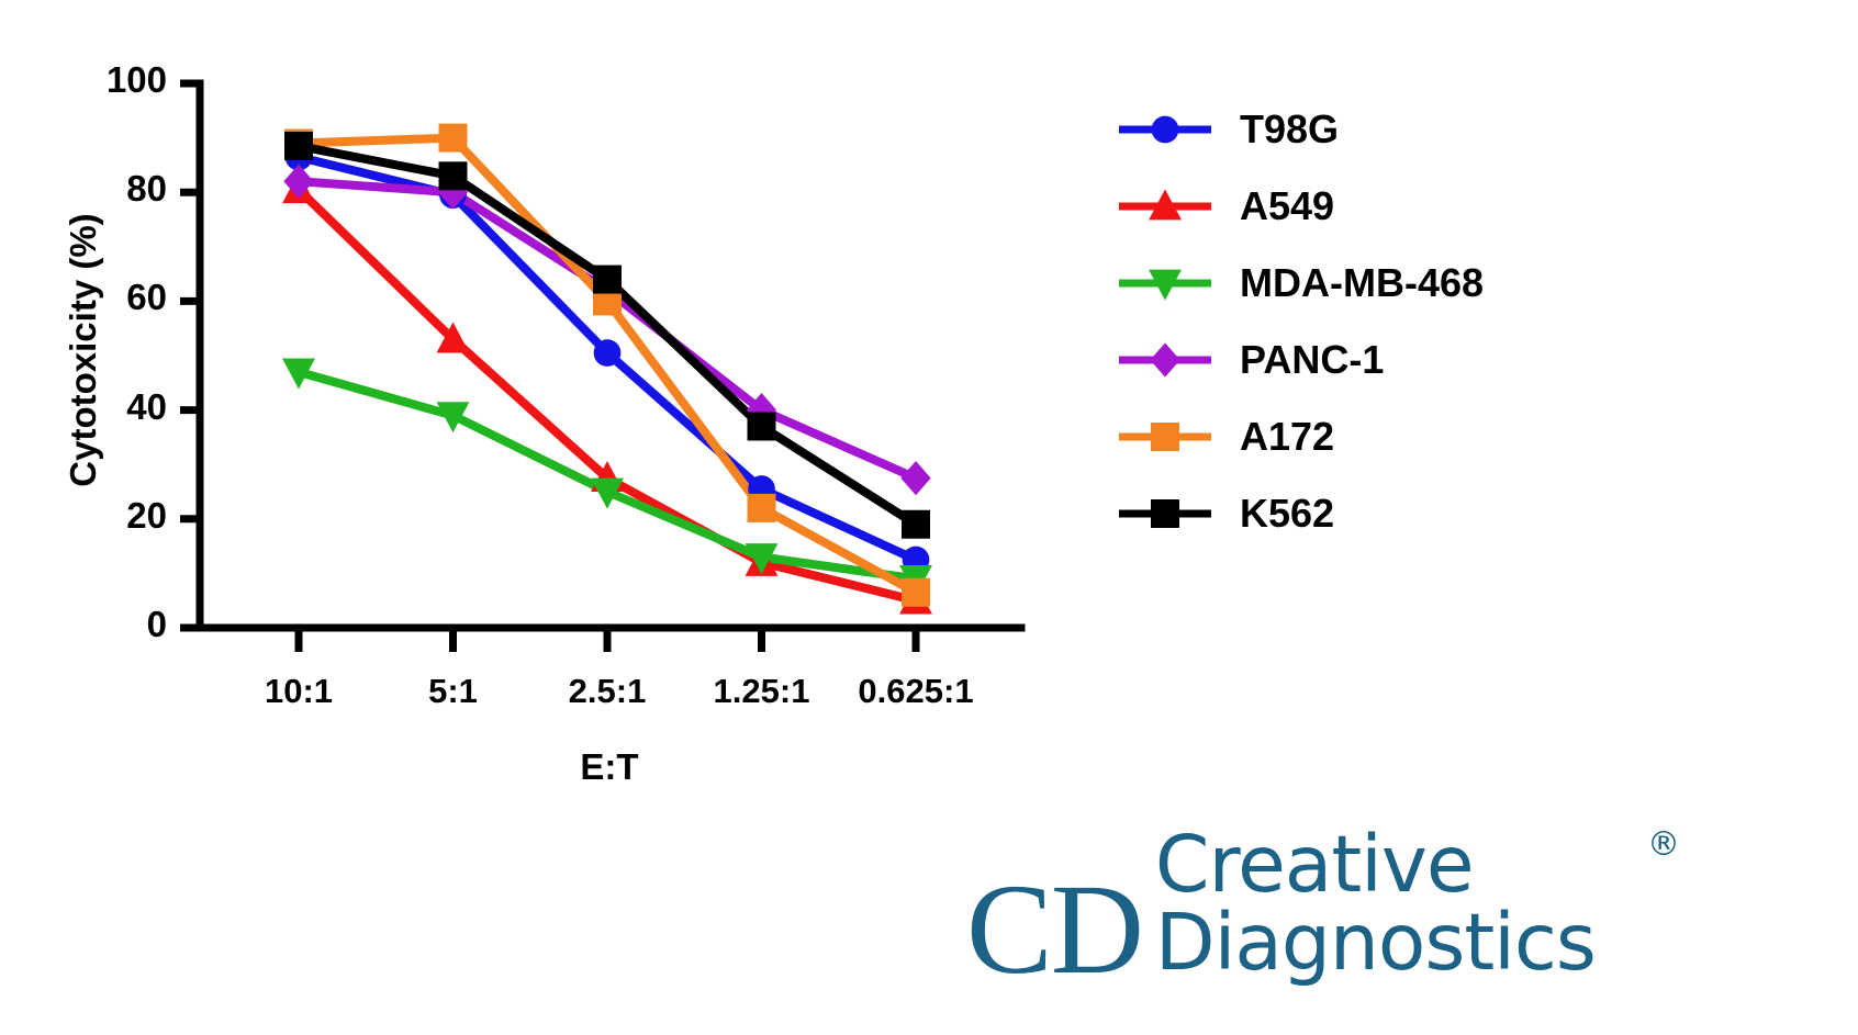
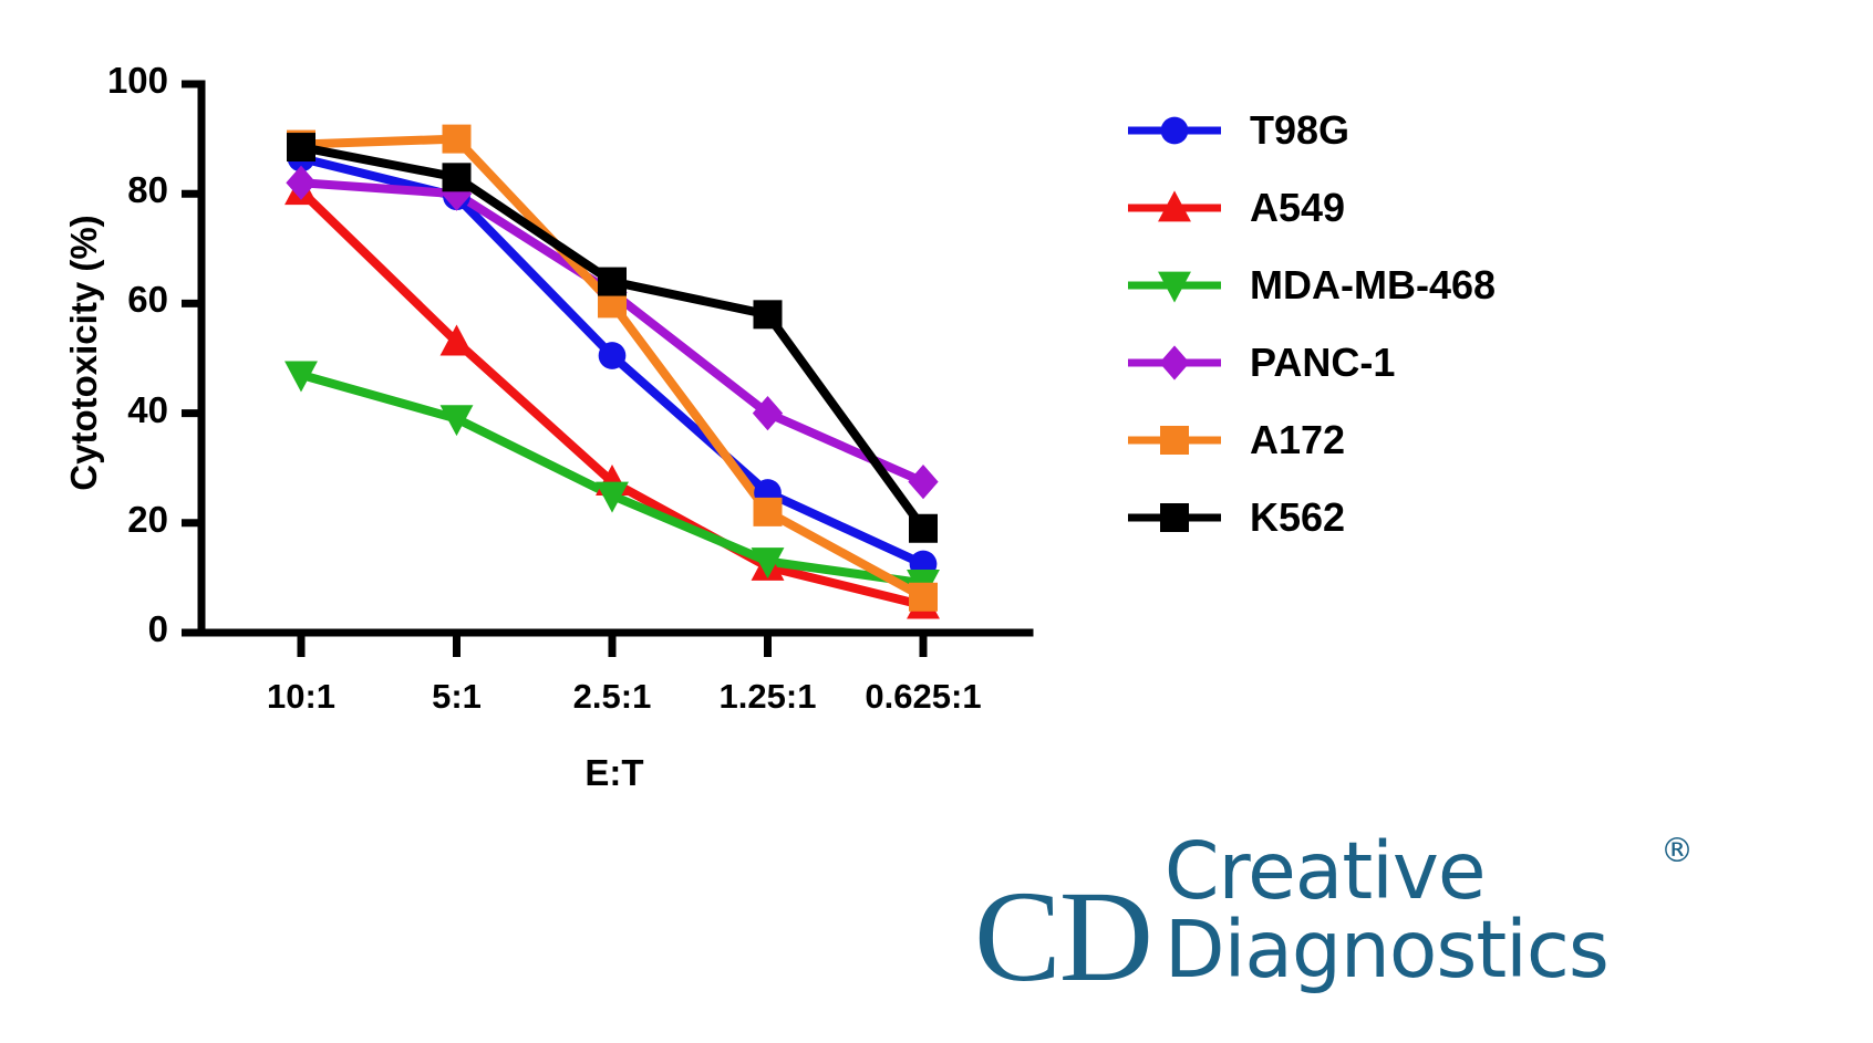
K562/1.25:1: 37 -> 58
